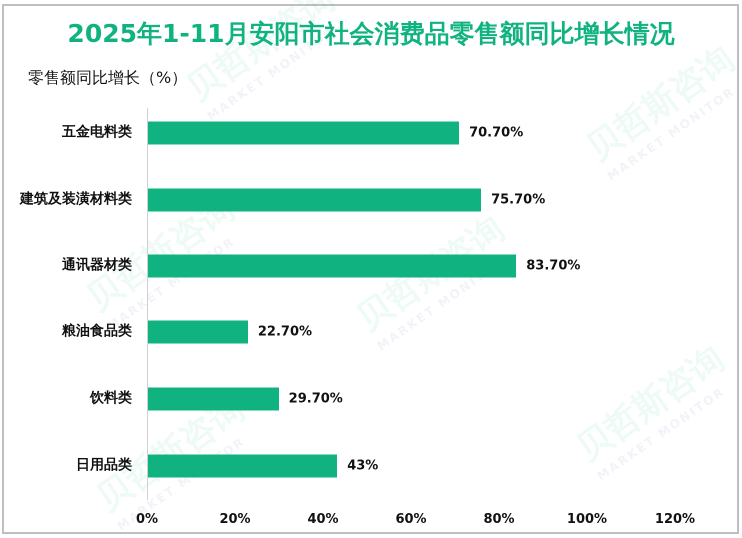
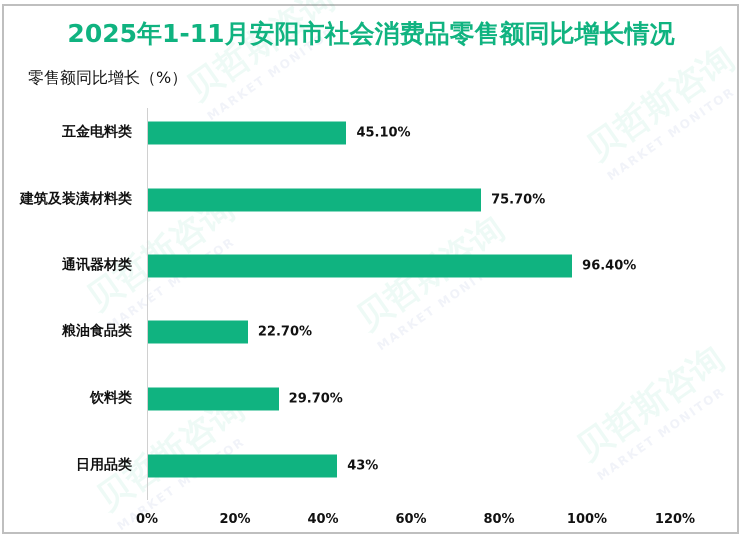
五金电料类: 70.70% -> 45.10%
通讯器材类: 83.70% -> 96.40%
